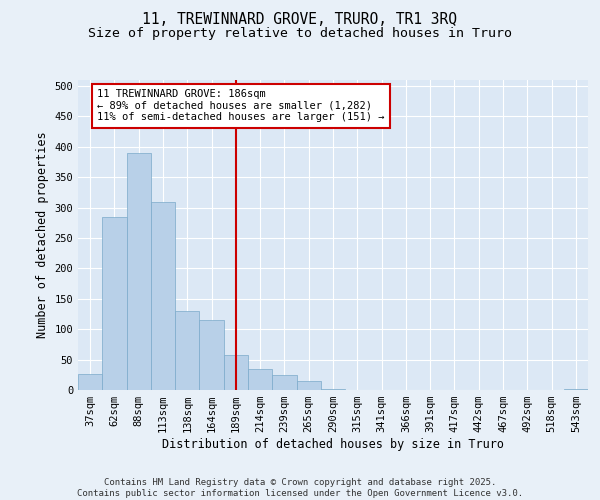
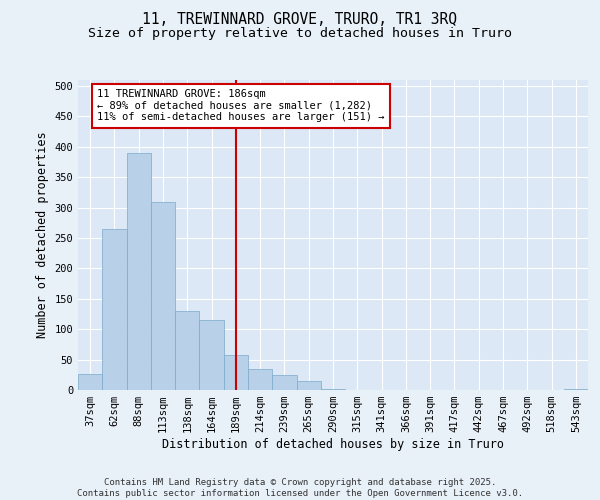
62sqm: 284 -> 265
